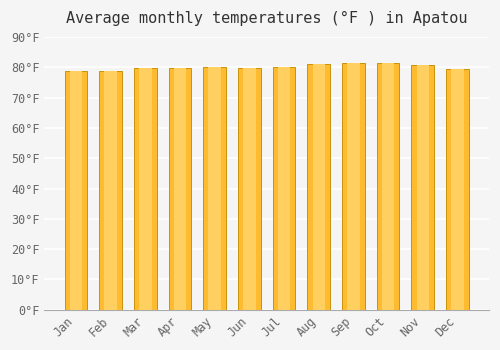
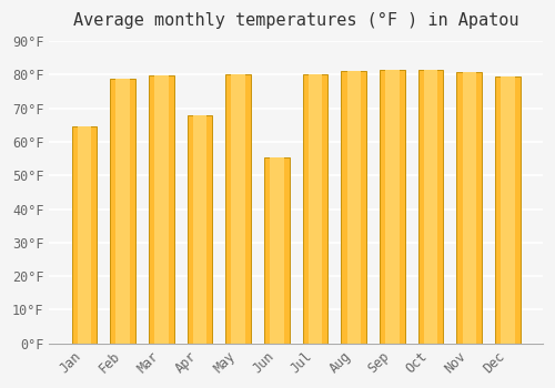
Jan: 78.8°F -> 64.5°F
Apr: 79.7°F -> 68.0°F
Jun: 79.9°F -> 55.5°F
